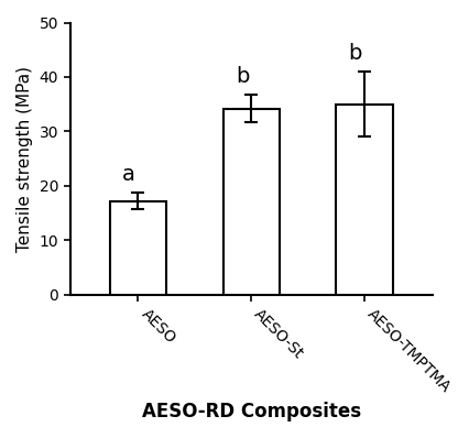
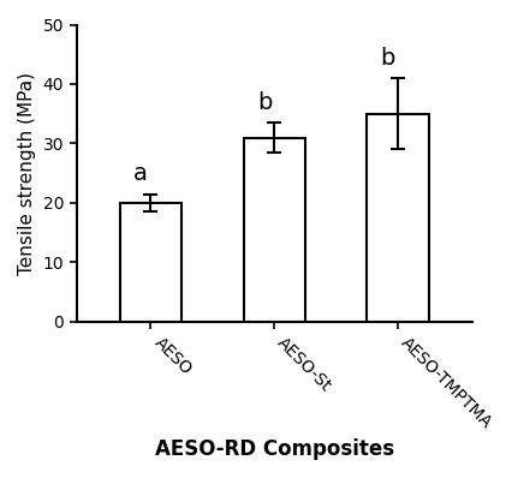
AESO: 17.2 -> 20.0
AESO-St: 34.2 -> 31.0
